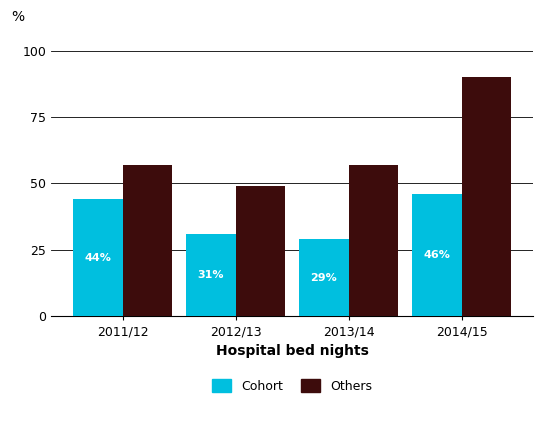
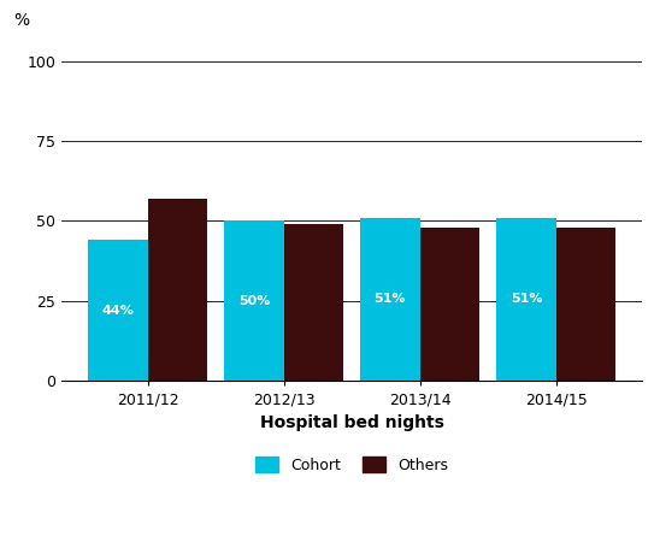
Cohort/2012/13: 31% -> 50%
Cohort/2013/14: 29% -> 51%
Others/2013/14: 57 -> 48
Cohort/2014/15: 46% -> 51%
Others/2014/15: 90 -> 48
